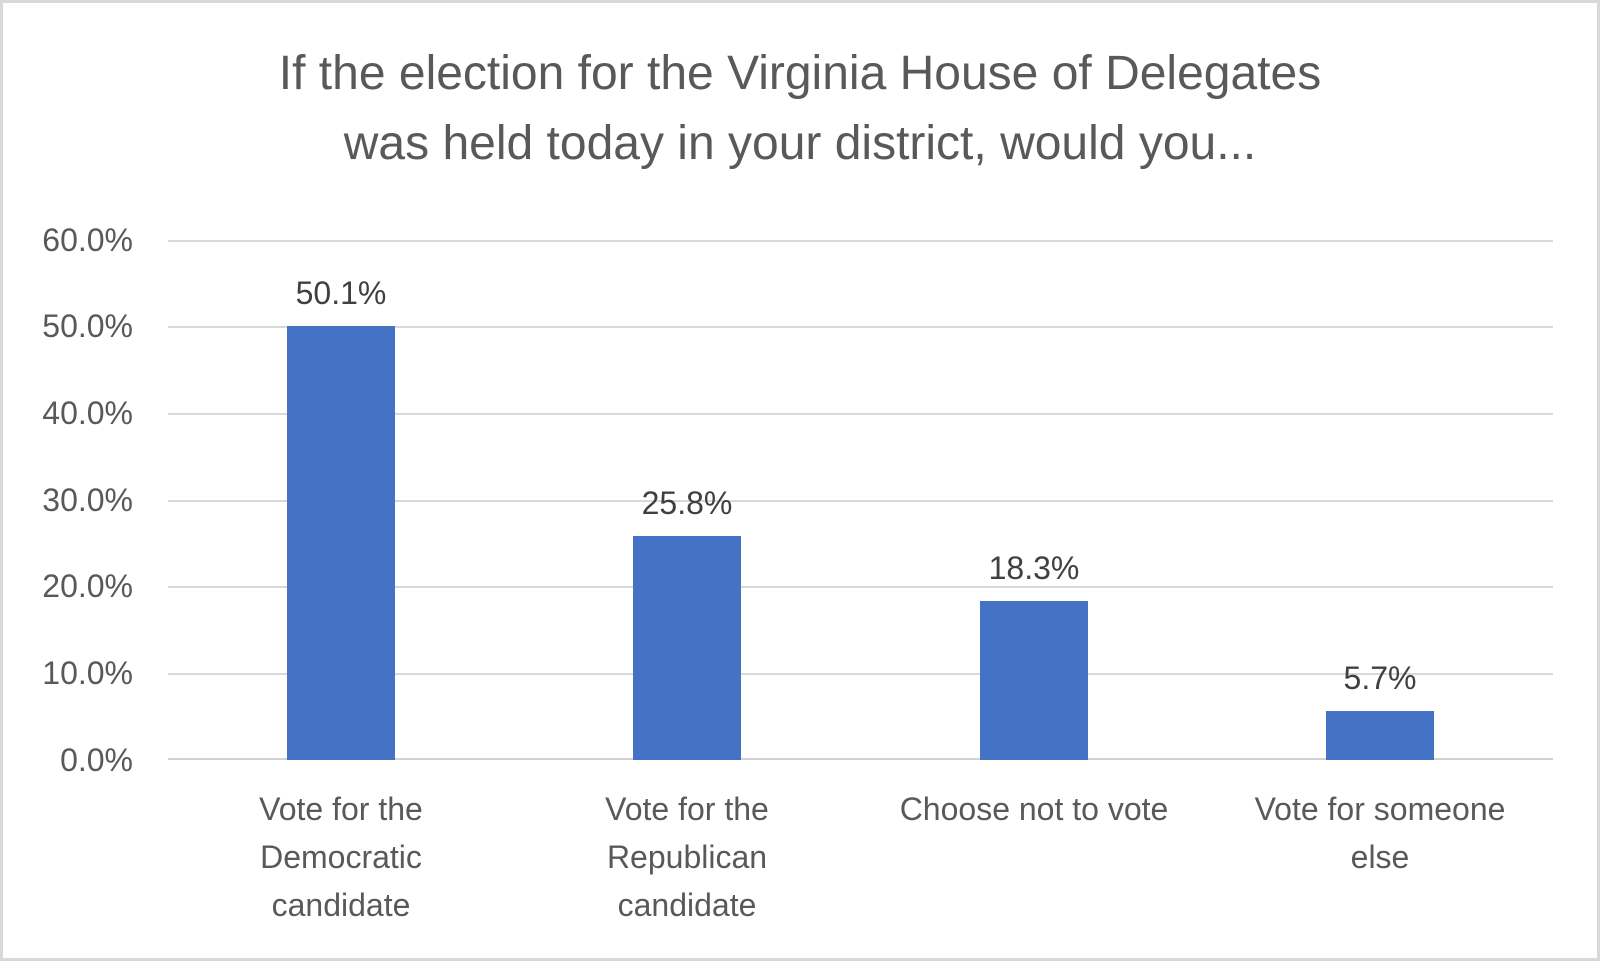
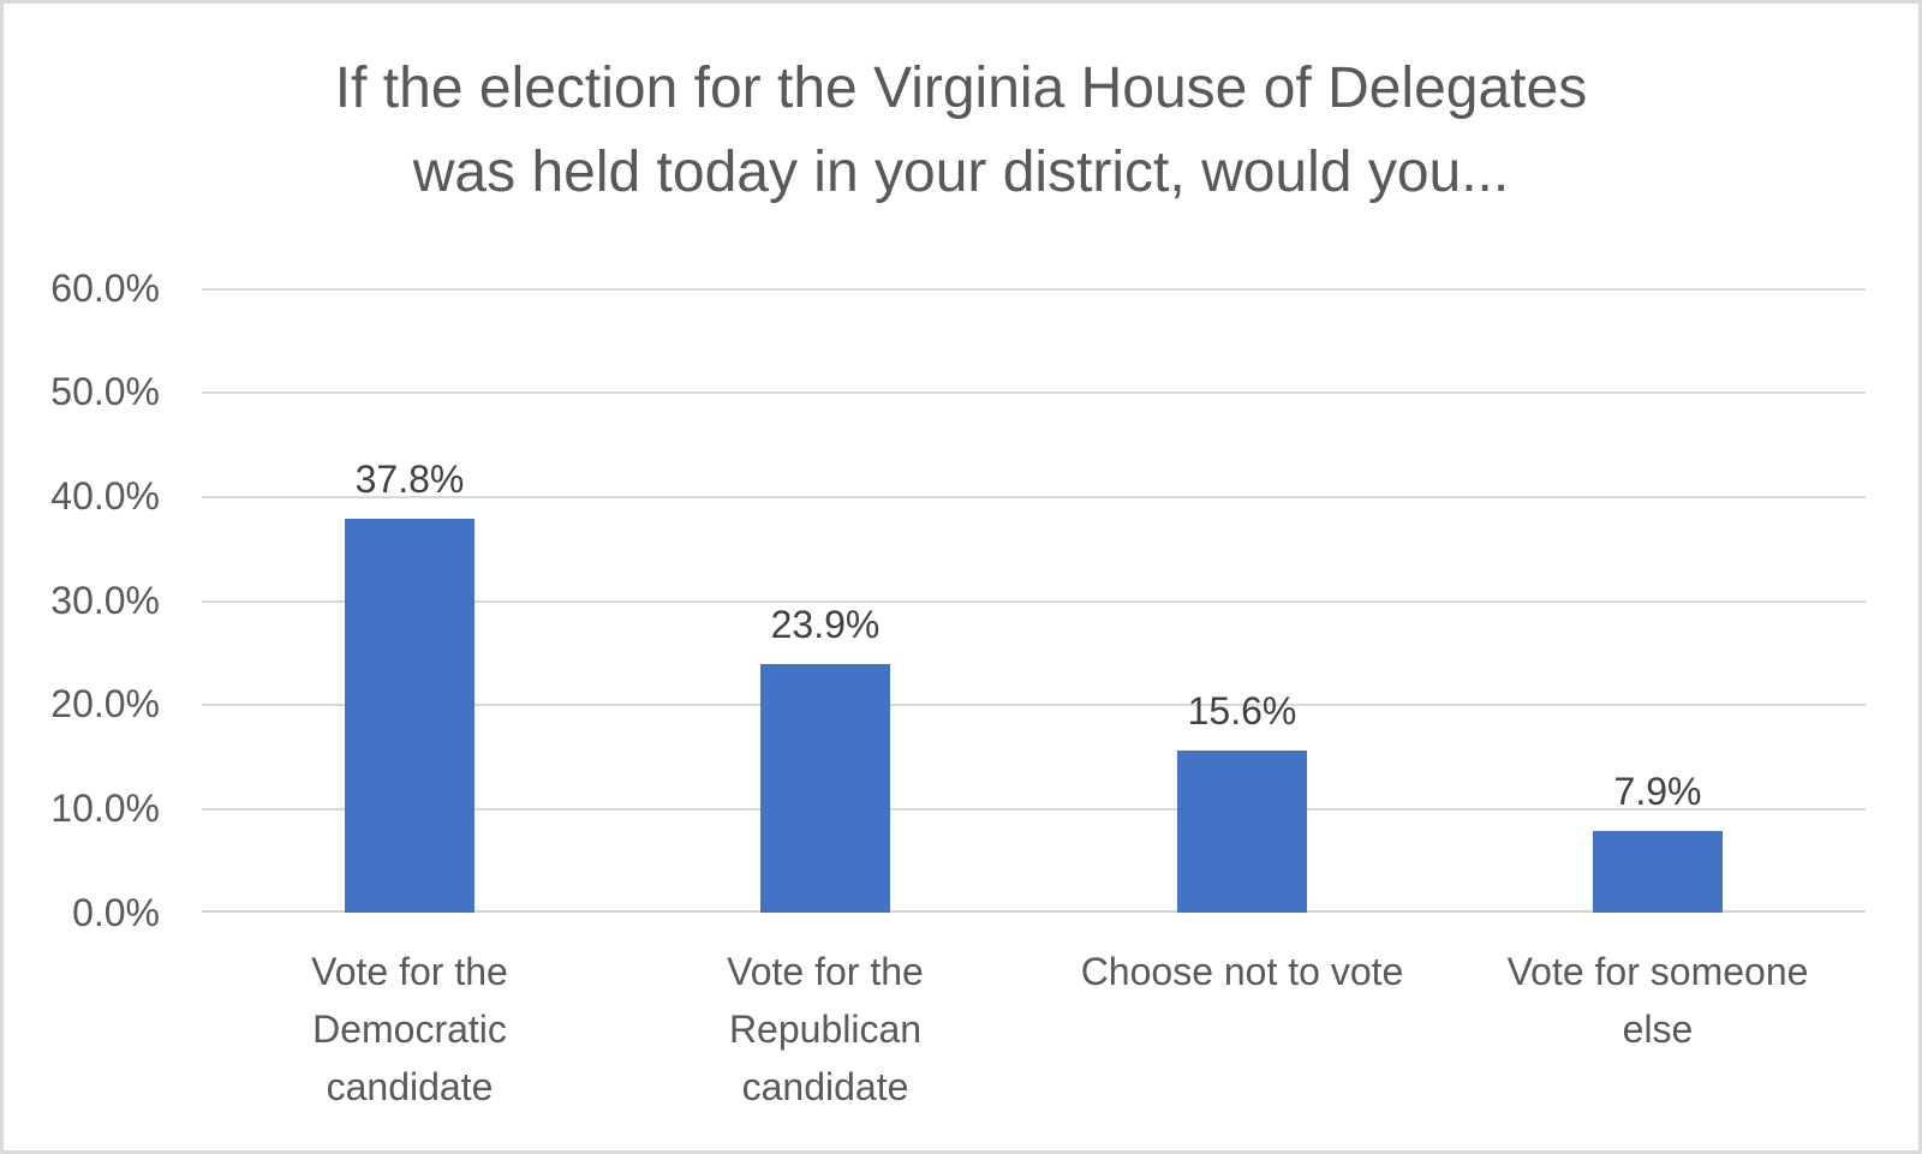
Vote for the Democratic candidate: 50.1% -> 37.8%
Vote for the Republican candidate: 25.8% -> 23.9%
Choose not to vote: 18.3% -> 15.6%
Vote for someone else: 5.7% -> 7.9%
